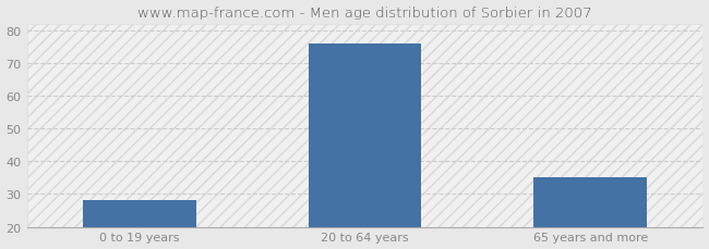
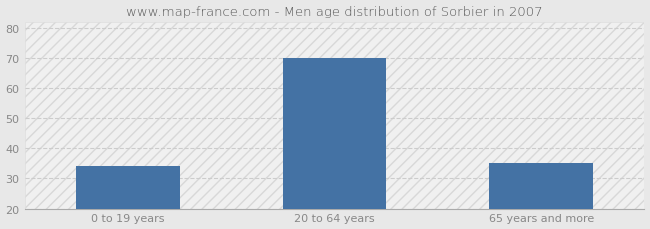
0 to 19 years: 28 -> 34
20 to 64 years: 76 -> 70
